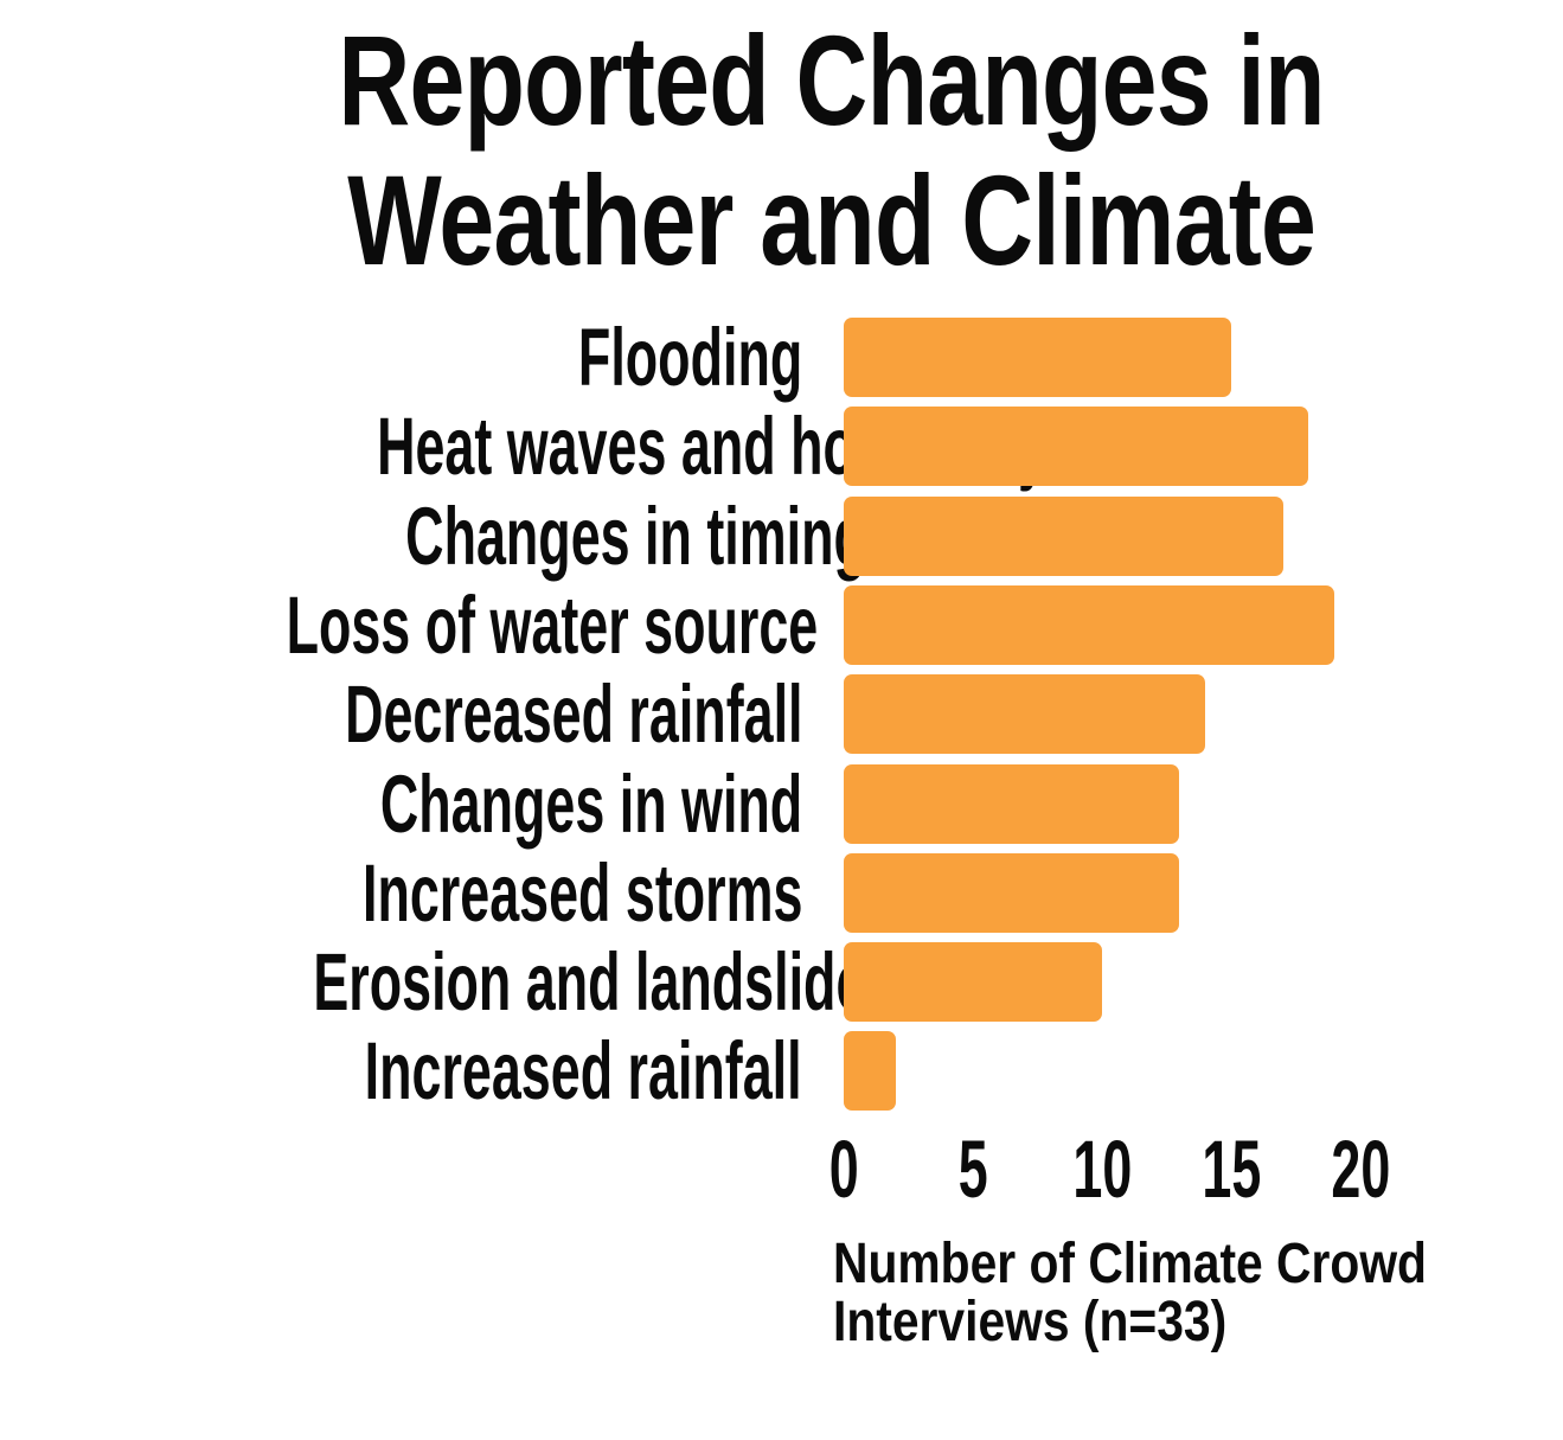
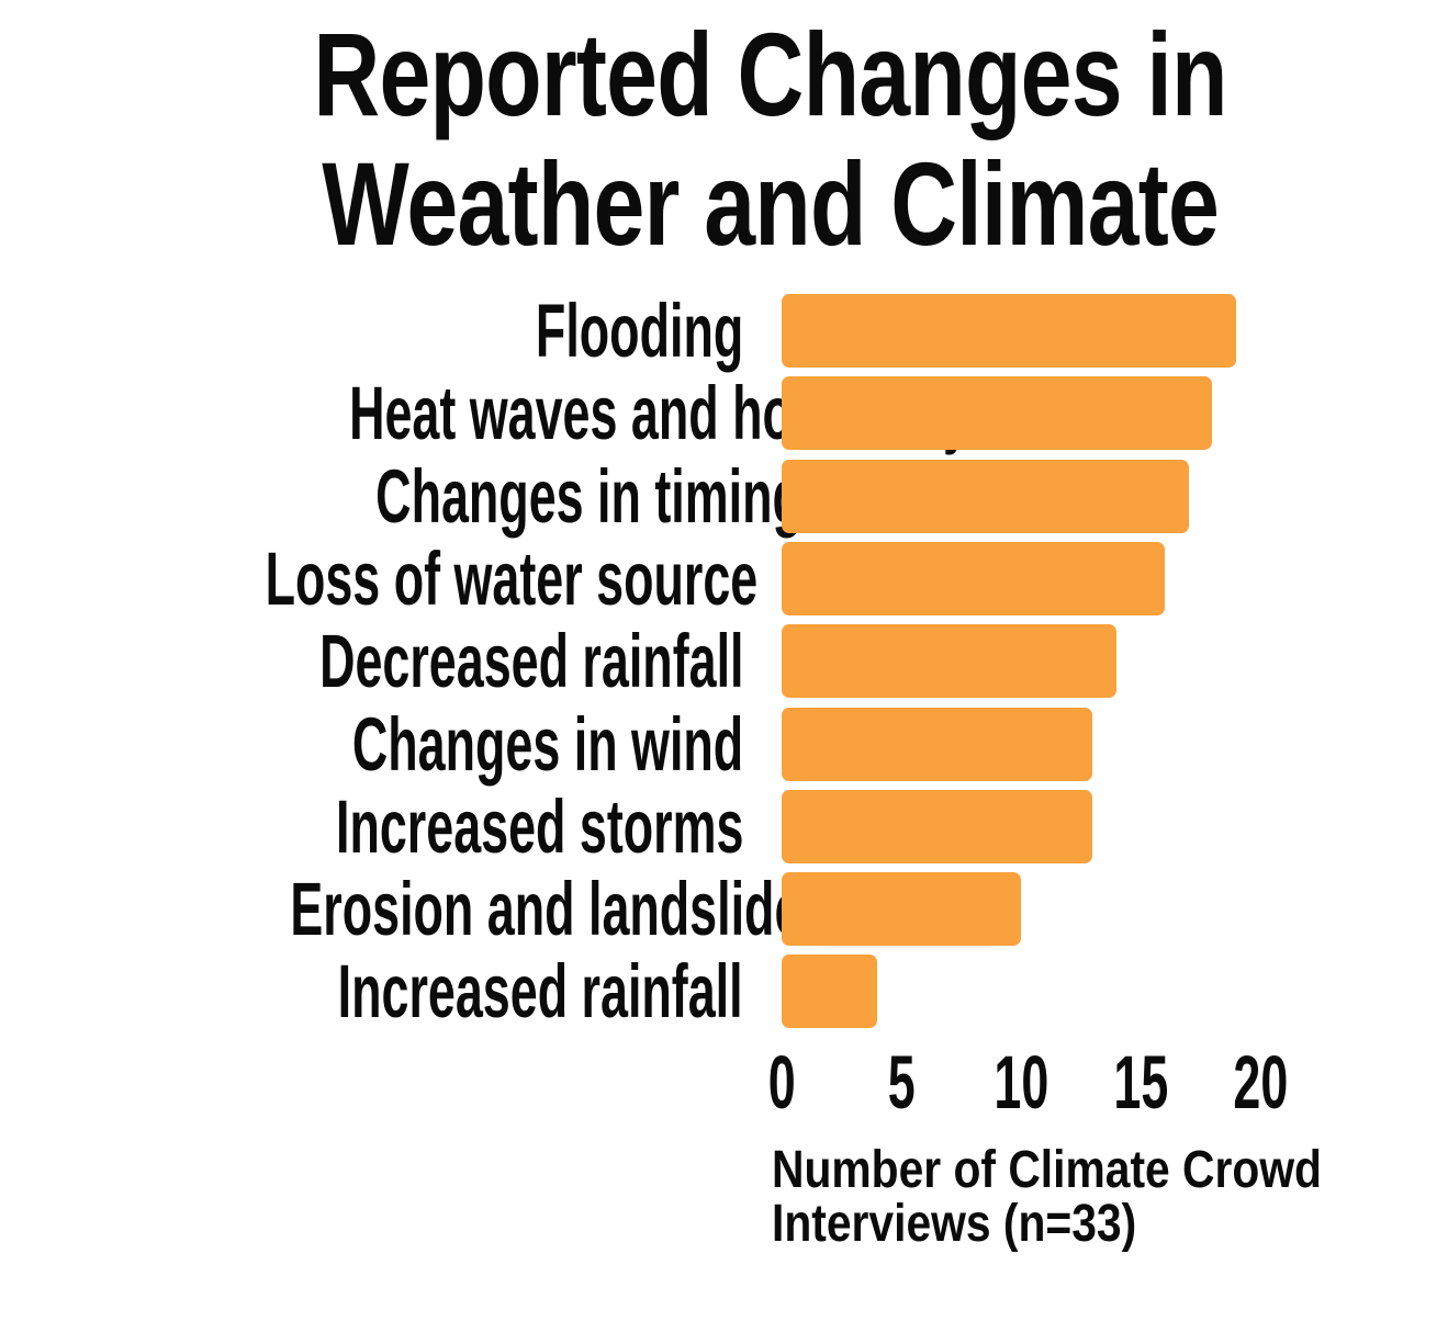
Flooding: 15 -> 19
Loss of water source: 19 -> 16
Increased rainfall: 2 -> 4
